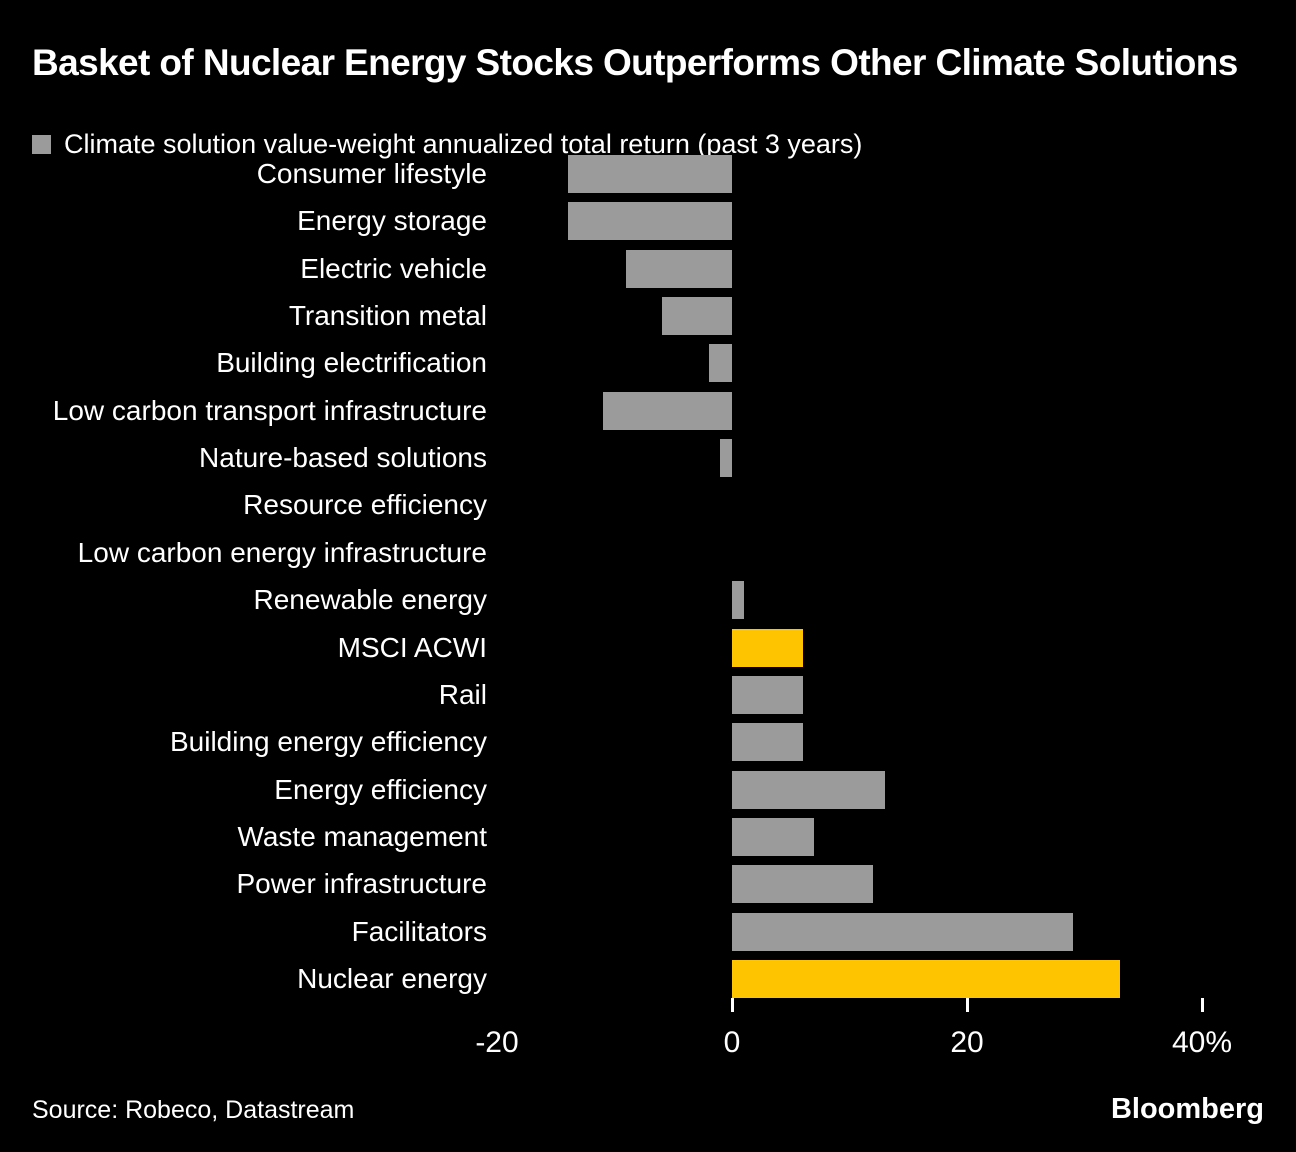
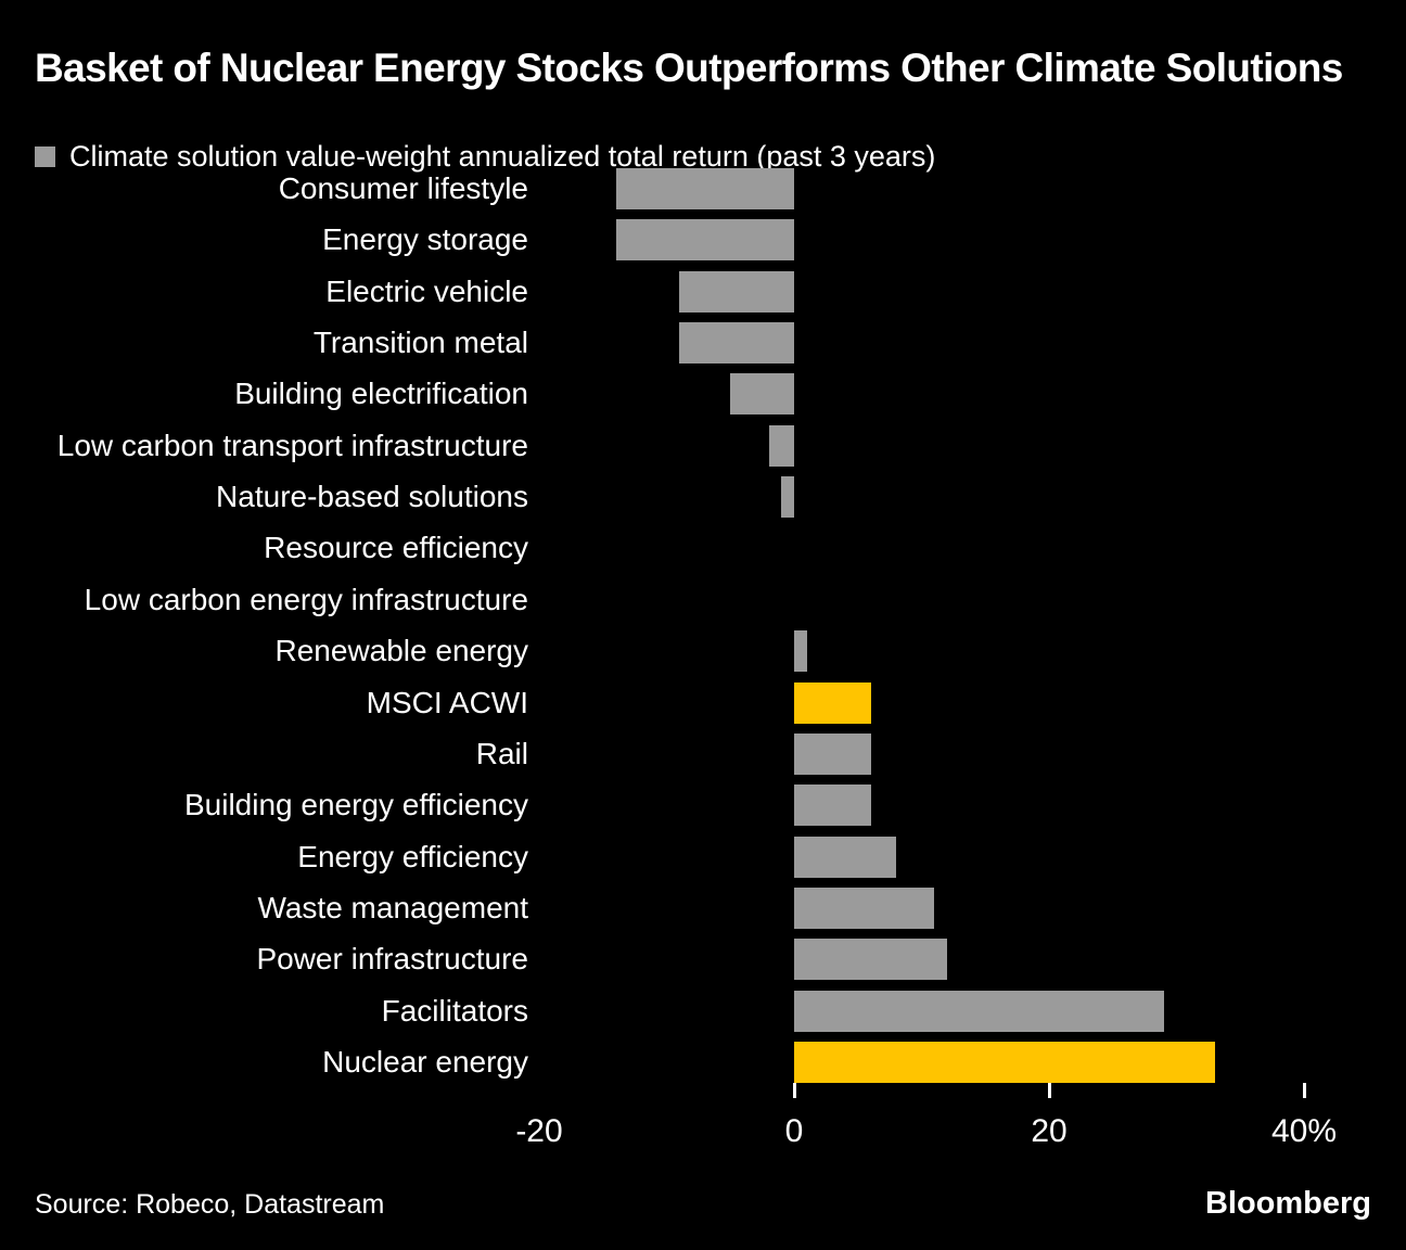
Transition metal: -6% -> -9%
Building electrification: -2% -> -5%
Low carbon transport infrastructure: -11% -> -2%
Energy efficiency: 13% -> 8%
Waste management: 7% -> 11%
